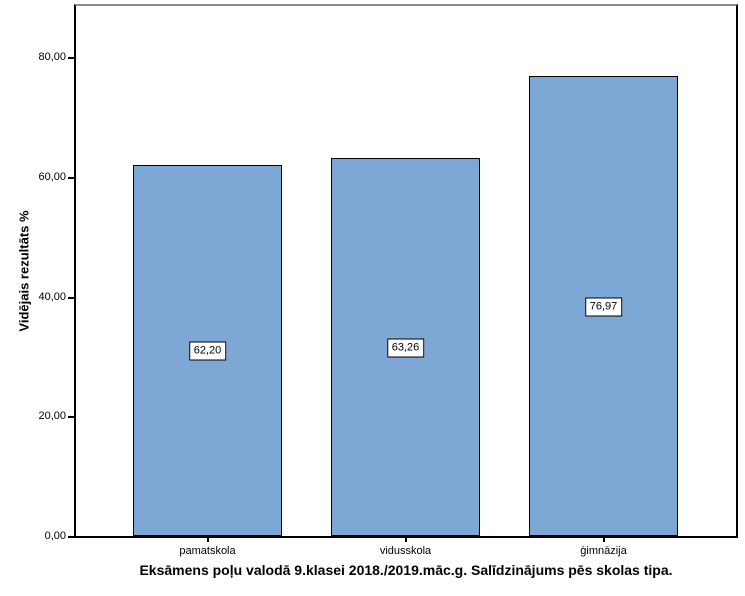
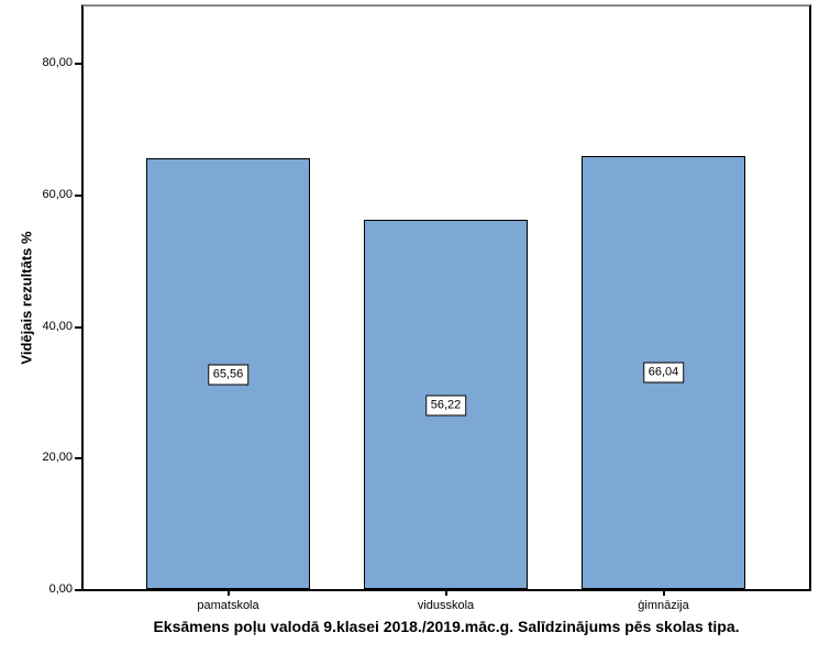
pamatskola: 62,20 -> 65,56
vidusskola: 63,26 -> 56,22
ģimnāzija: 76,97 -> 66,04
